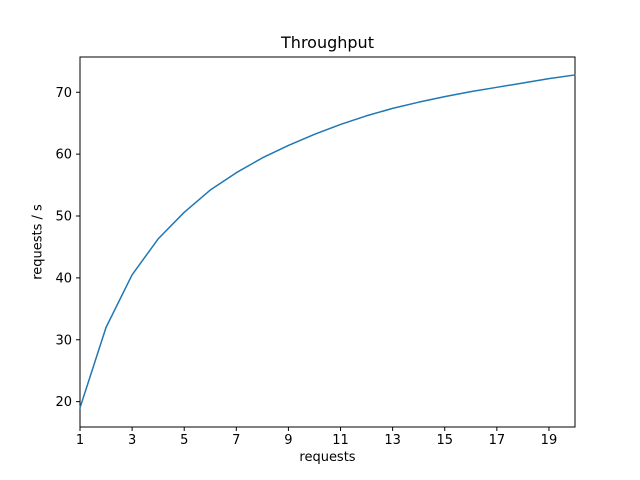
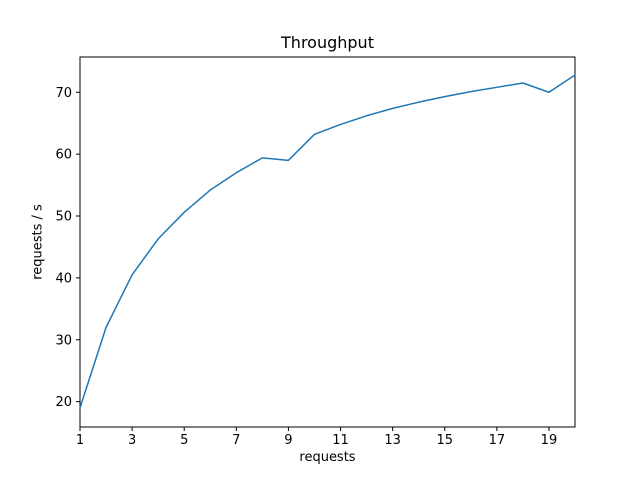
9: 61 -> 59
19: 72 -> 70
